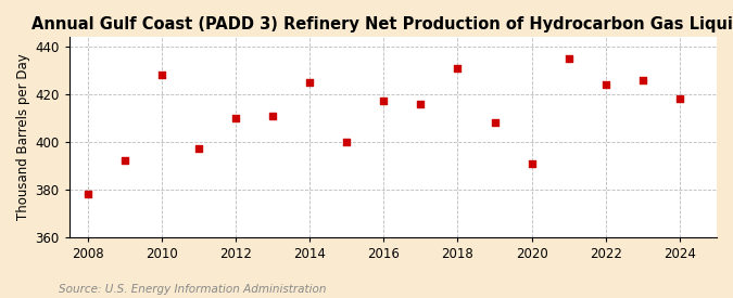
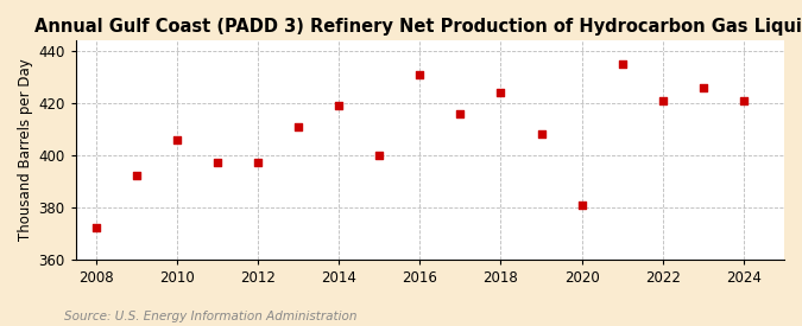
2008: 378 -> 372
2010: 428 -> 406
2012: 410 -> 397
2014: 425 -> 419
2016: 417 -> 431
2018: 431 -> 424
2020: 391 -> 381
2022: 424 -> 421
2024: 418 -> 421
